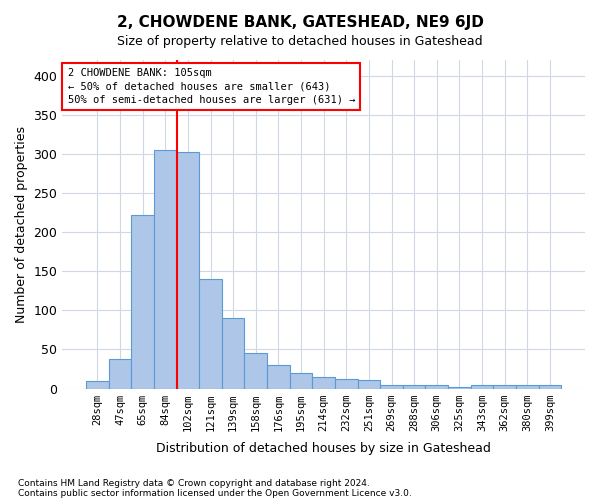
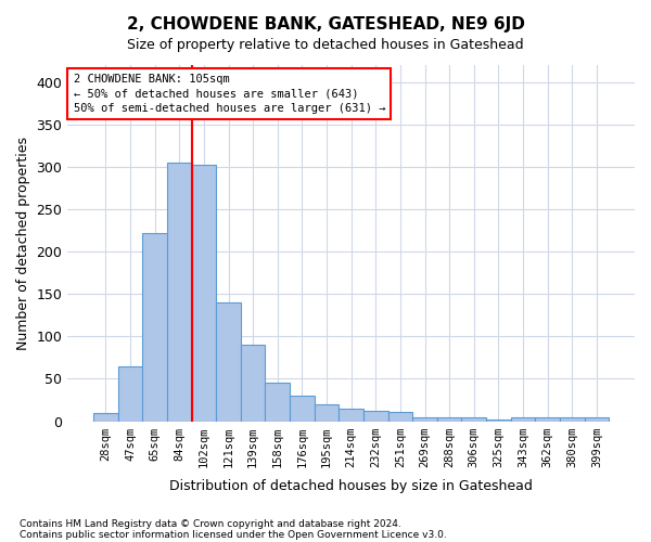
47sqm: 38 -> 65
